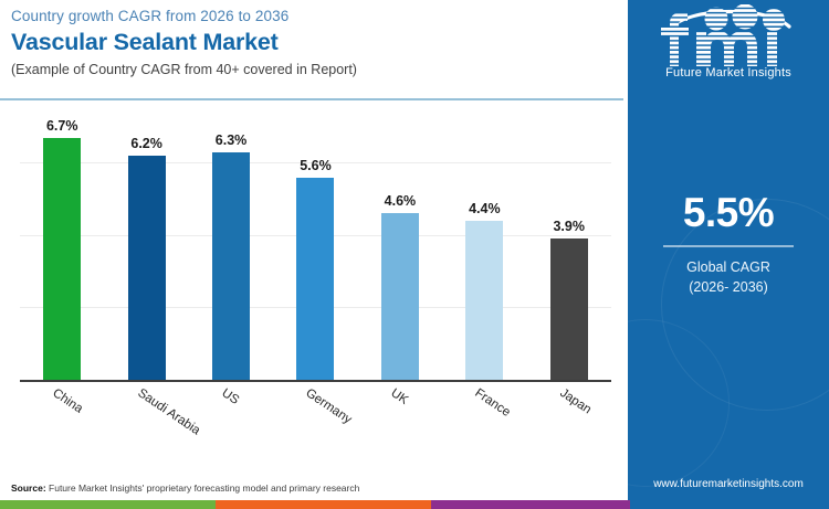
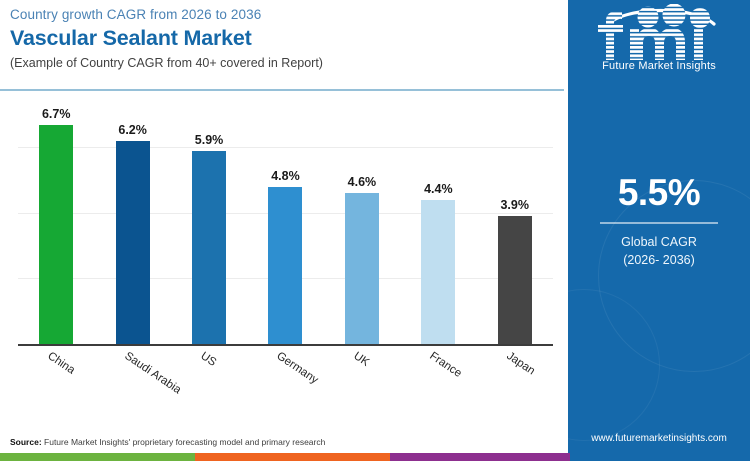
US: 6.3% -> 5.9%
Germany: 5.6% -> 4.8%
